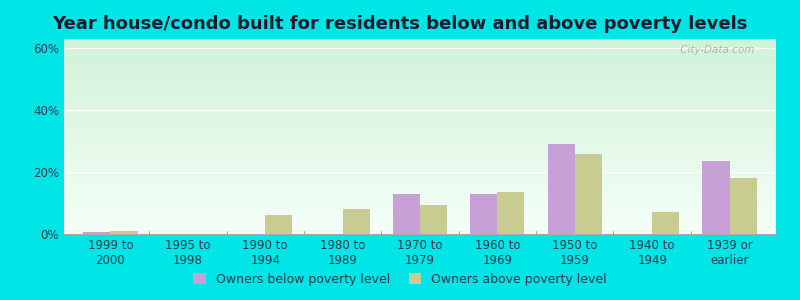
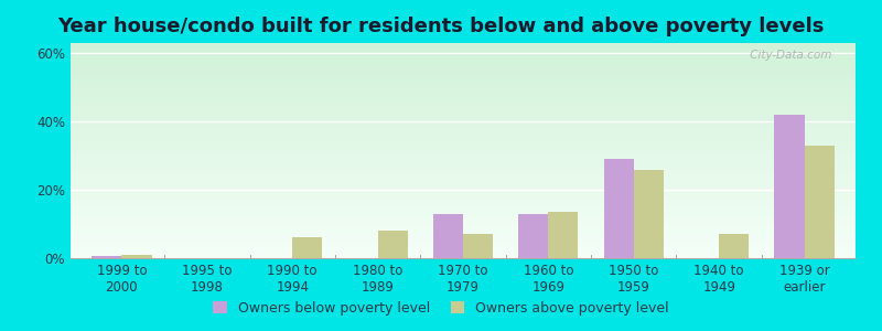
Owners above poverty level/1970 to 1979: 9.5% -> 7.0%
Owners below poverty level/1939 or earlier: 23.5% -> 42.0%
Owners above poverty level/1939 or earlier: 18.0% -> 33.0%
